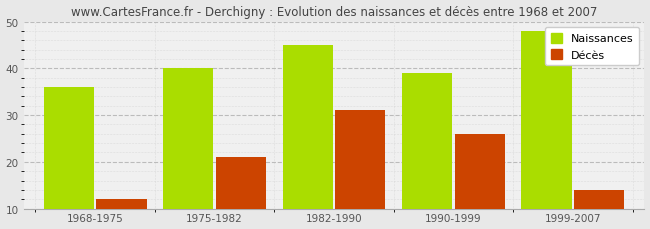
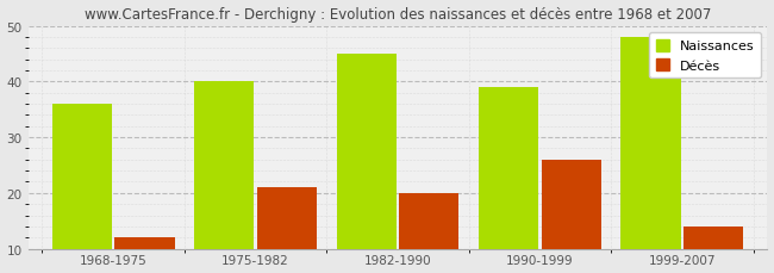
Décès/1982-1990: 31 -> 20
